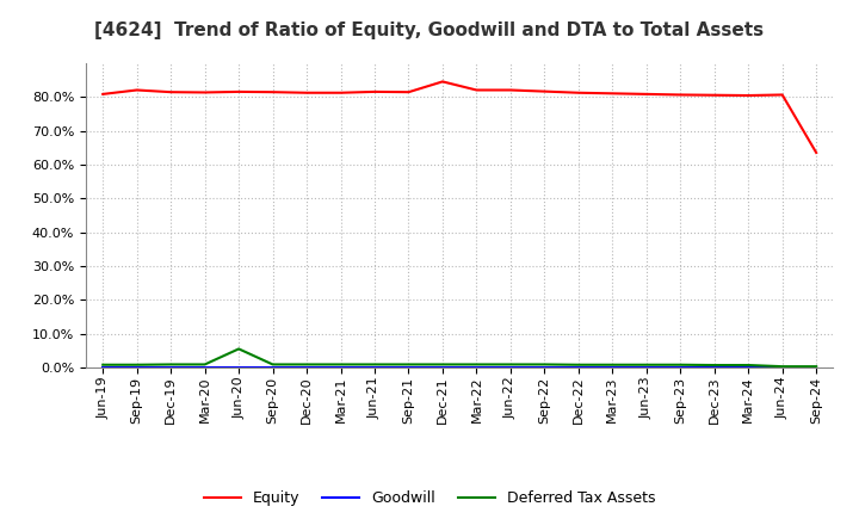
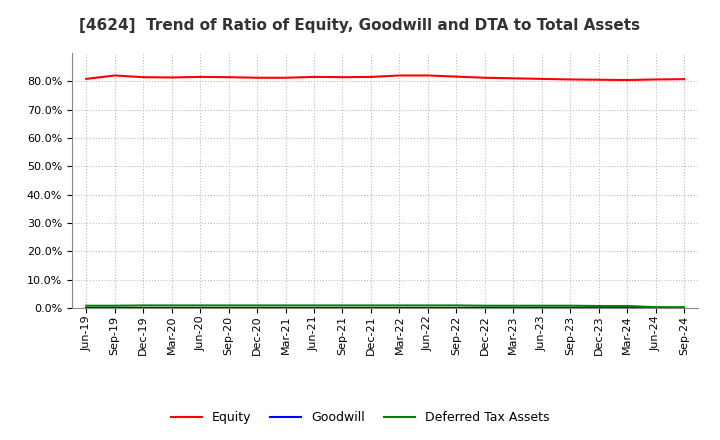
Deferred Tax Assets/Jun-20: 5.5% -> 0.9%
Equity/Dec-21: 84.5% -> 81.5%
Equity/Sep-24: 63.5% -> 80.7%
